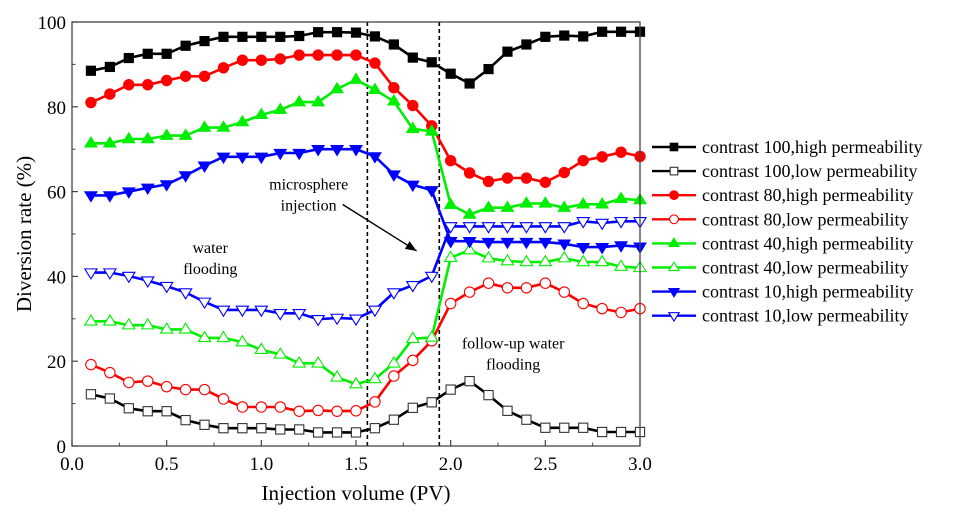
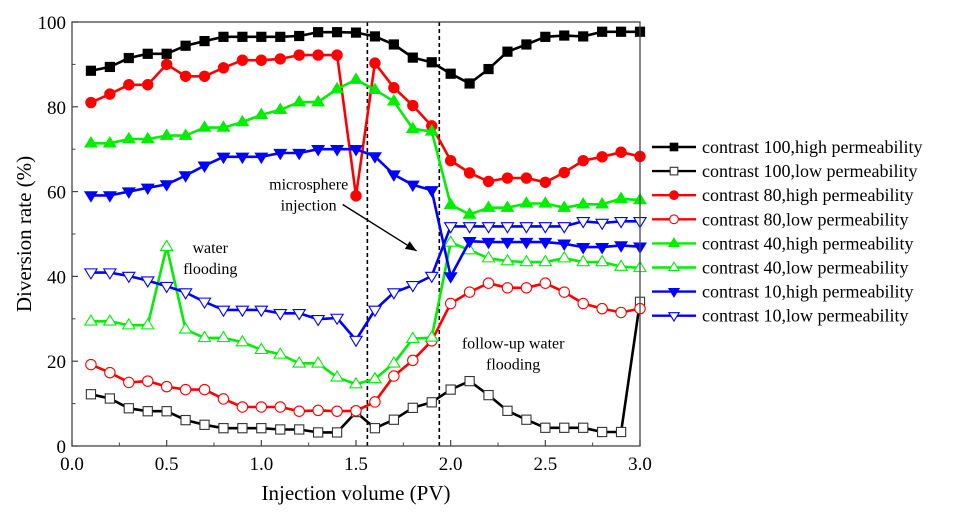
contrast 80,high permeability/0.5: 86 -> 90
contrast 40,low permeability/0.5: 28 -> 47
contrast 100,low permeability/1.5: 3 -> 8
contrast 80,high permeability/1.5: 92 -> 59
contrast 10,low permeability/1.5: 30 -> 25
contrast 40,low permeability/2.0: 44 -> 48
contrast 10,high permeability/2.0: 48 -> 40
contrast 100,low permeability/3.0: 3 -> 34
